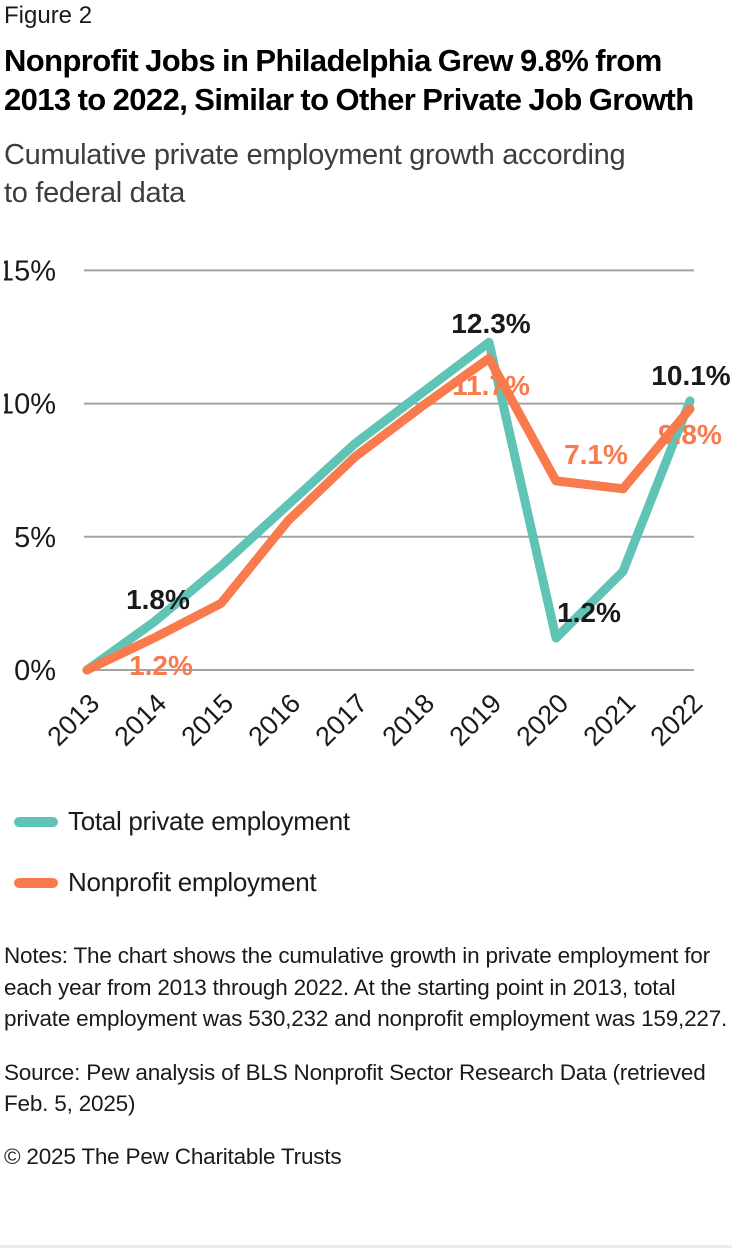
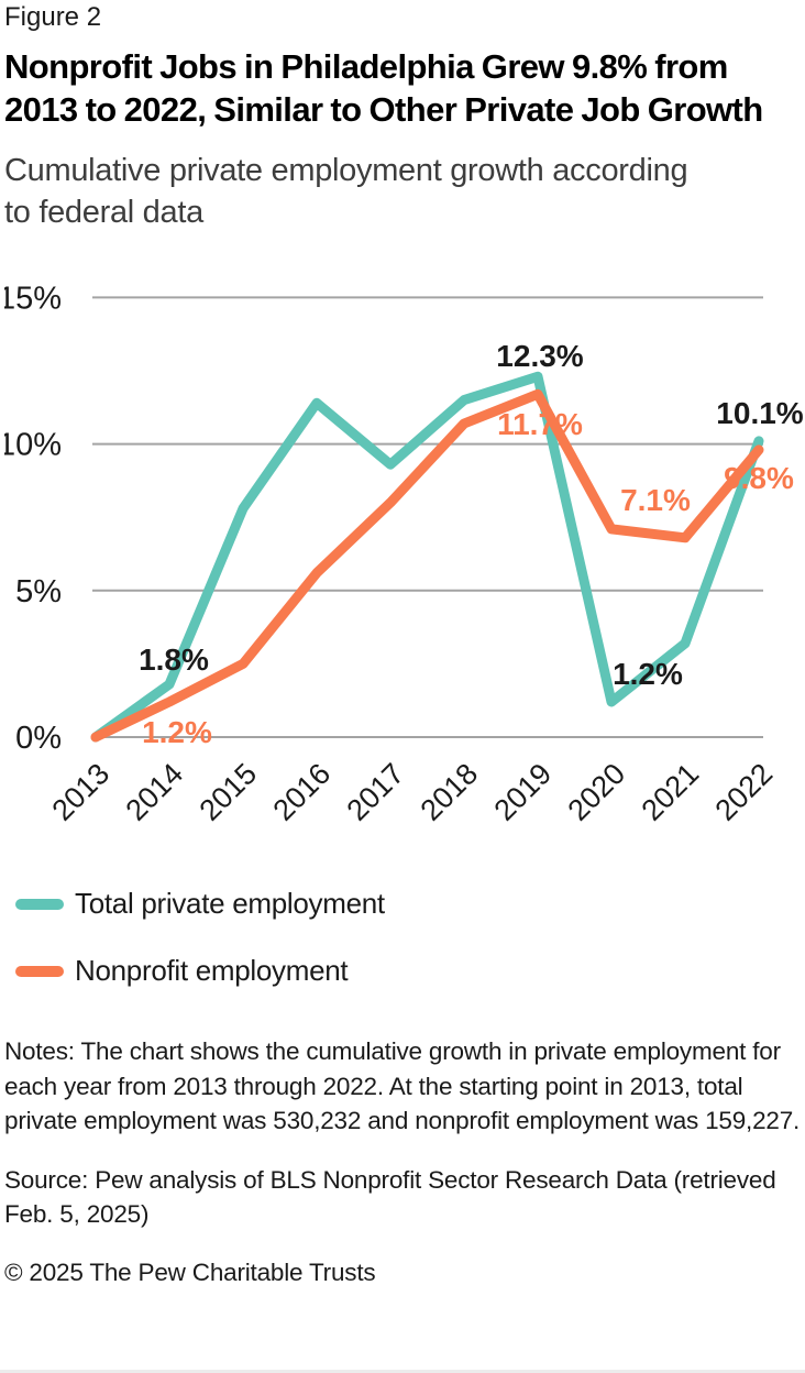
Total private employment/2015: 3.9% -> 7.8%
Total private employment/2016: 6.2% -> 11.4%
Total private employment/2017: 8.5% -> 9.3%
Total private employment/2018: 10.4% -> 11.5%
Nonprofit employment/2018: 9.9% -> 10.7%
Total private employment/2021: 3.7% -> 3.2%
